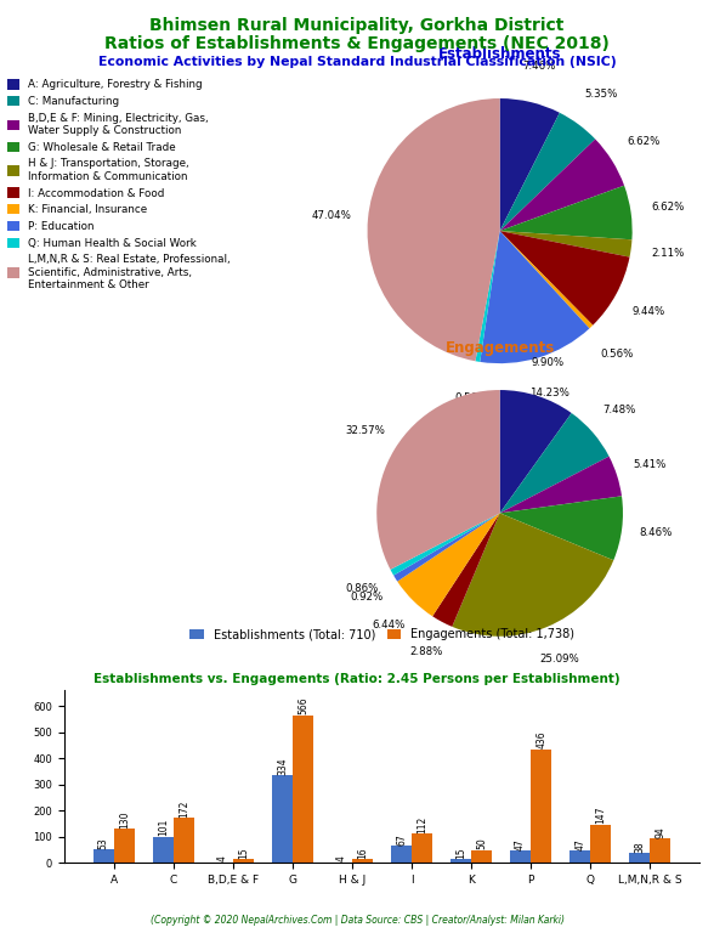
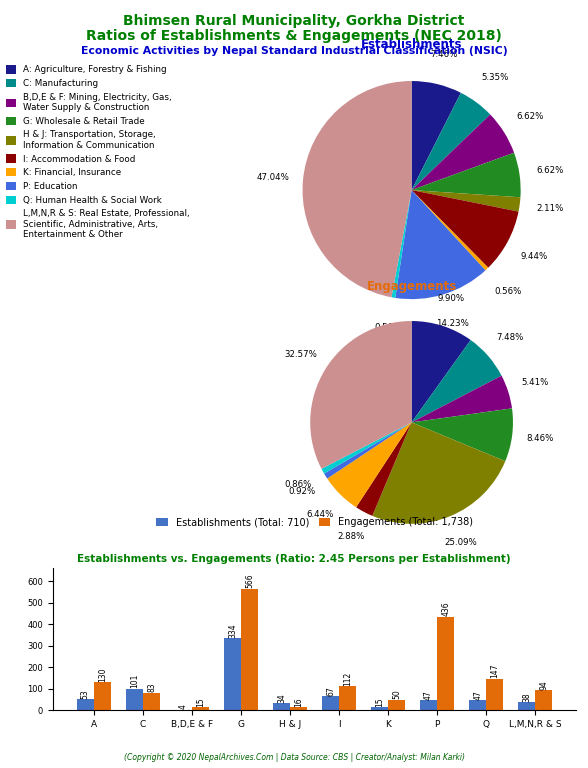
Engagements (Total: 1,738)/C: 172 -> 83
Establishments (Total: 710)/H & J: 4 -> 34
